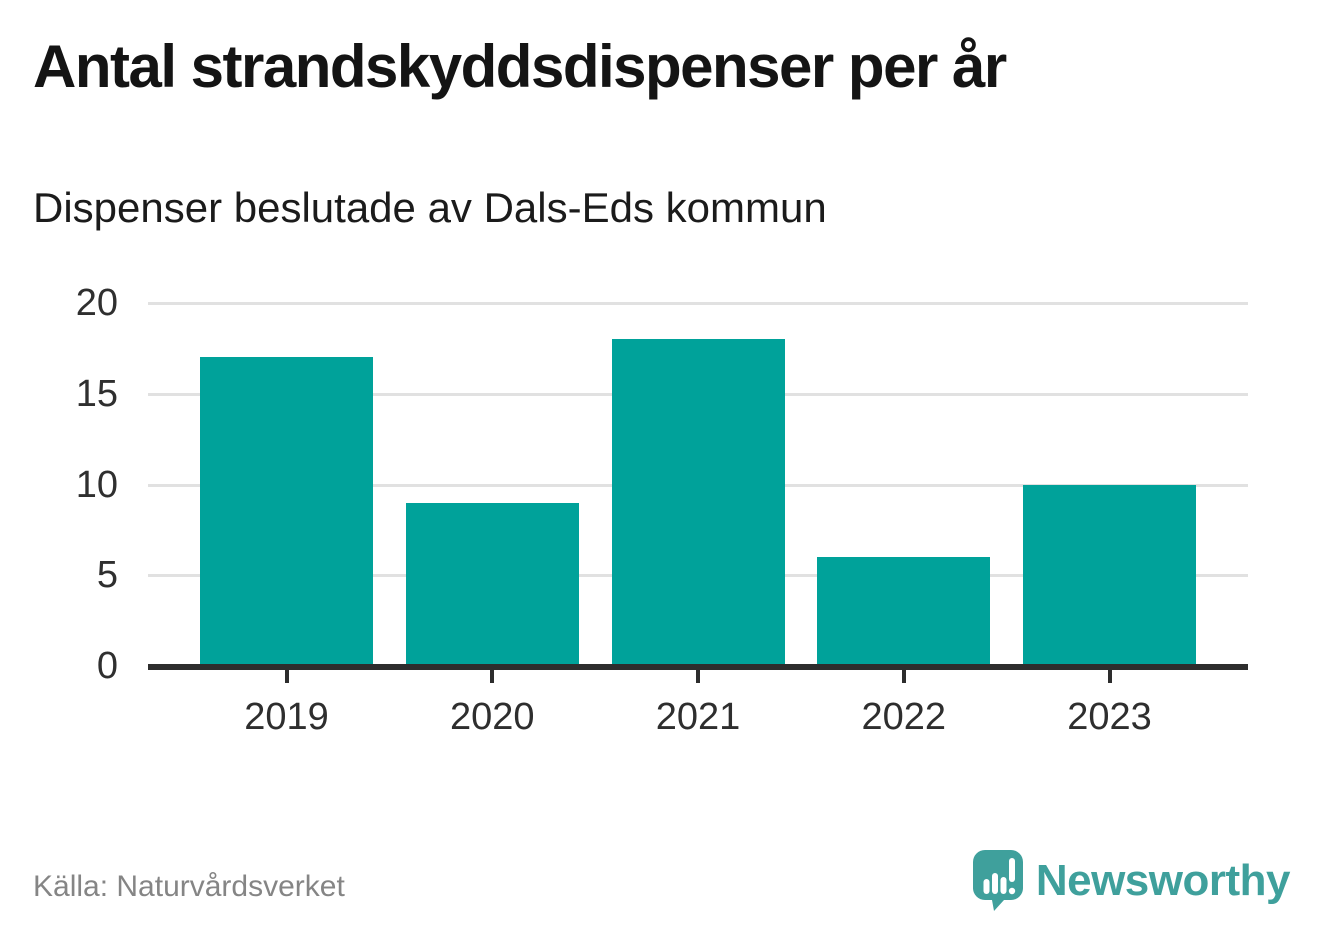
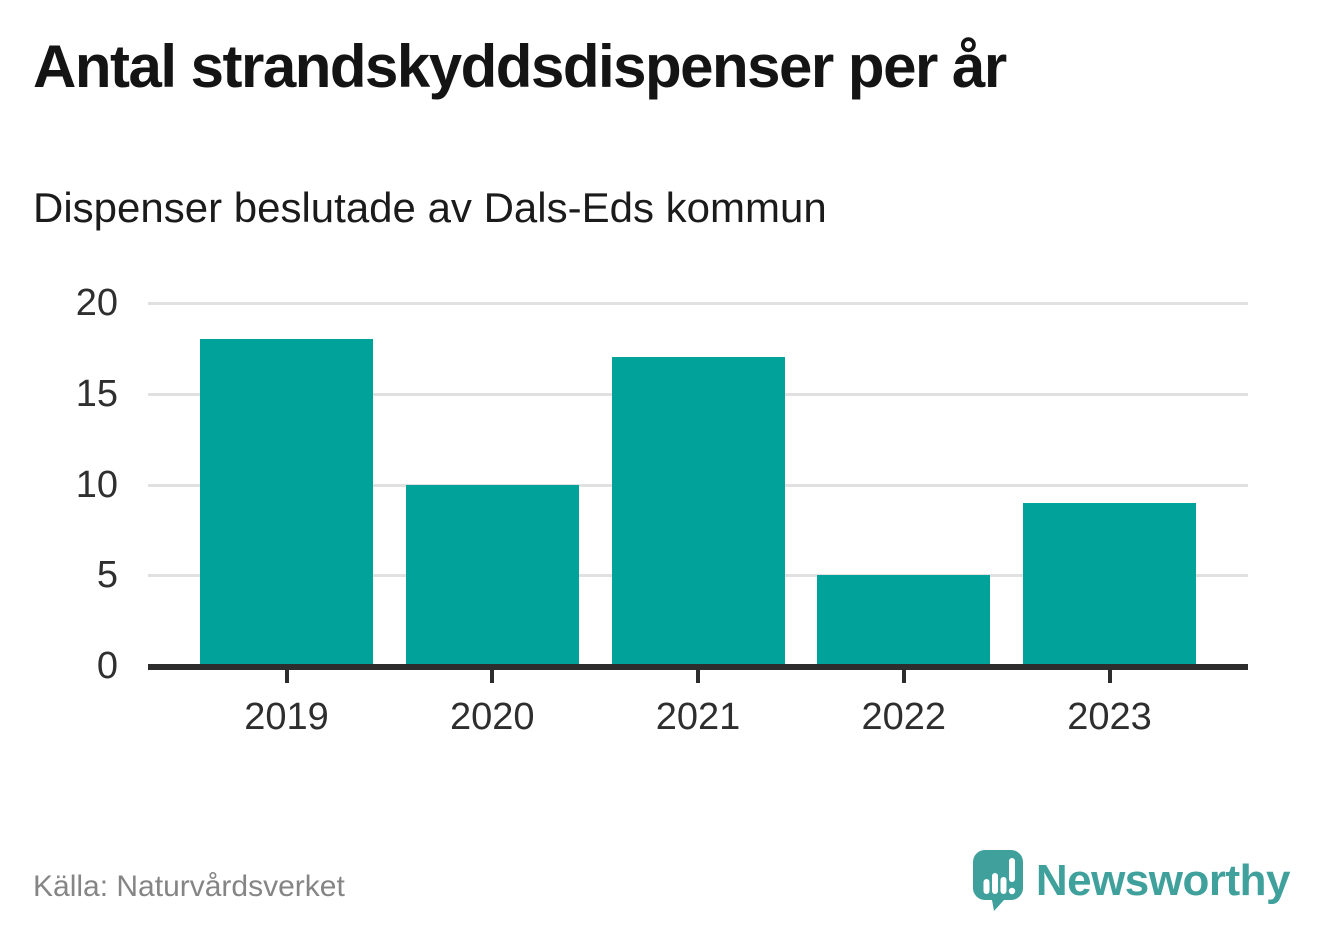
2019: 17 -> 18
2020: 9 -> 10
2021: 18 -> 17
2022: 6 -> 5
2023: 10 -> 9
